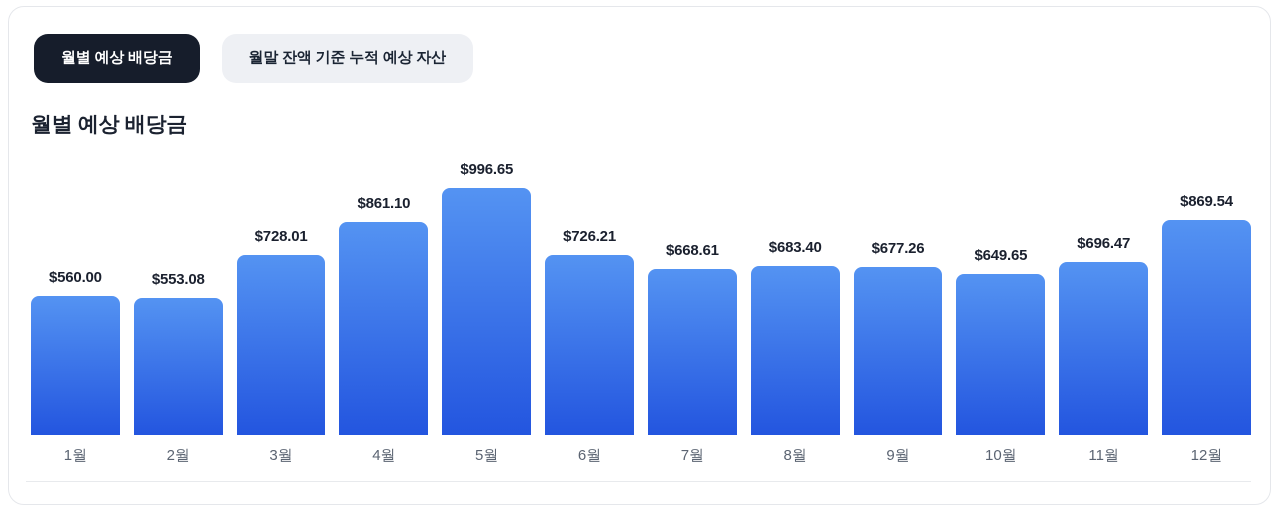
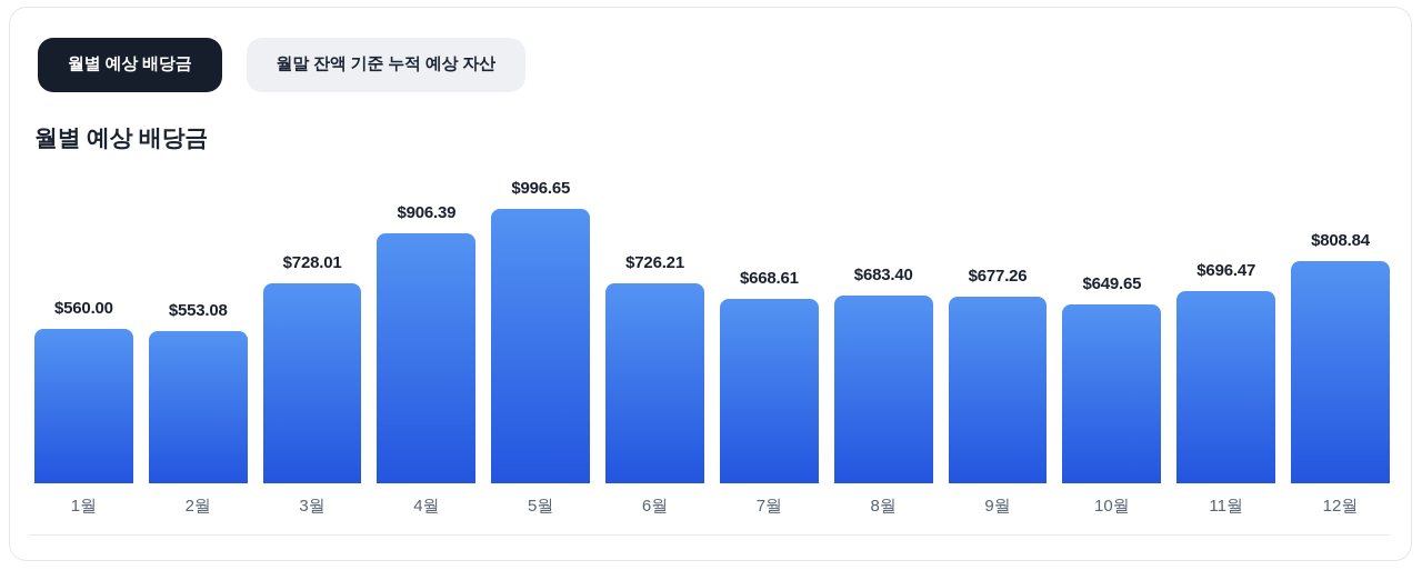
4월: $861.10 -> $906.39
12월: $869.54 -> $808.84
